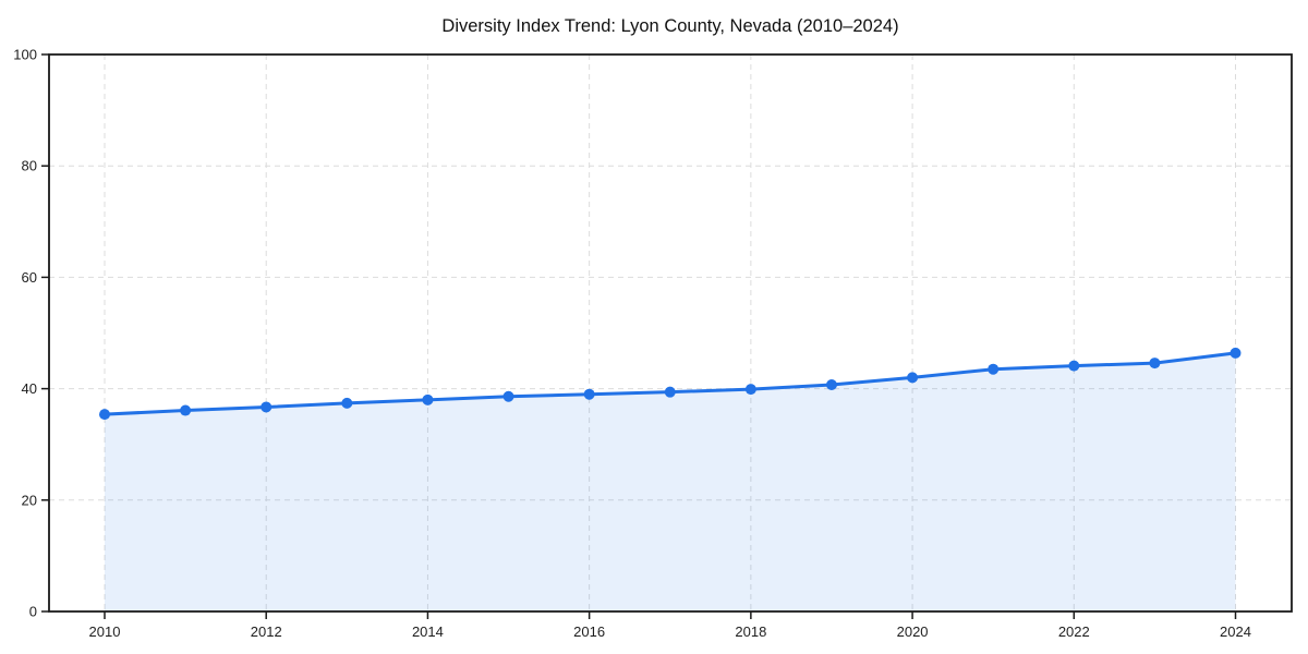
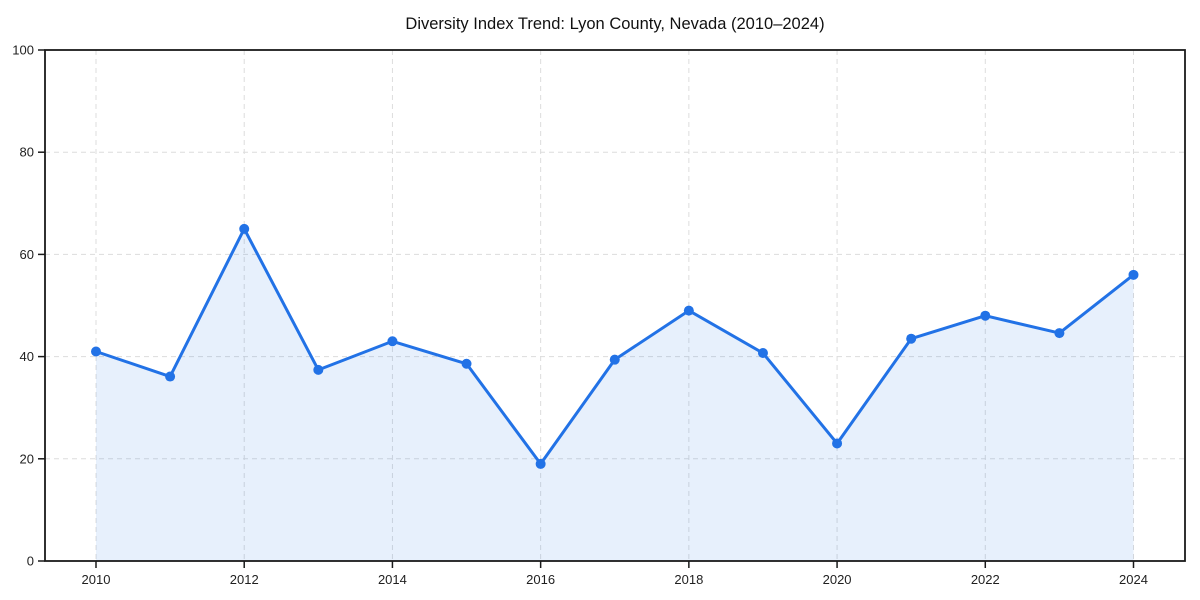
2010: 35 -> 41
2012: 37 -> 65
2014: 38 -> 43
2016: 39 -> 19
2018: 40 -> 49
2020: 42 -> 23
2022: 44 -> 48
2024: 46 -> 56
